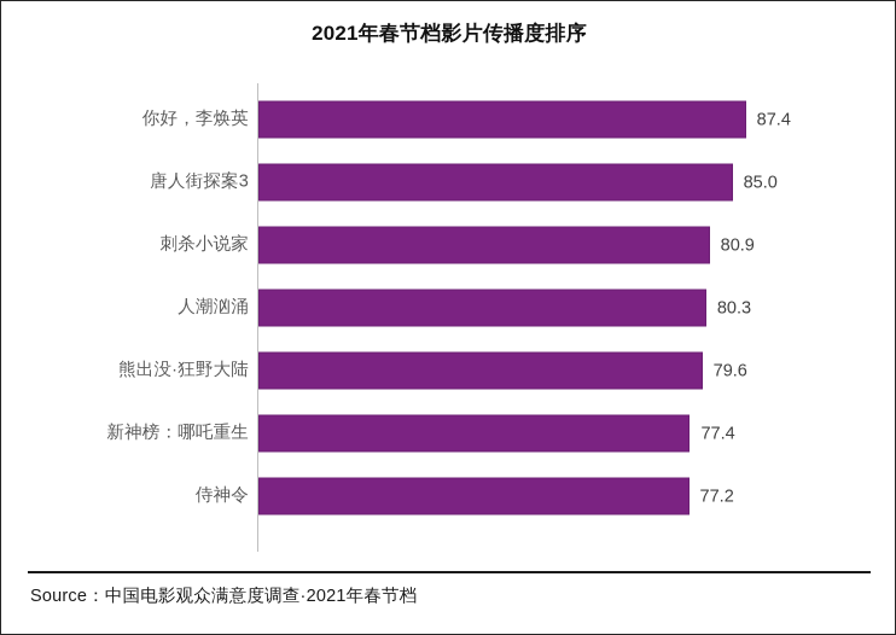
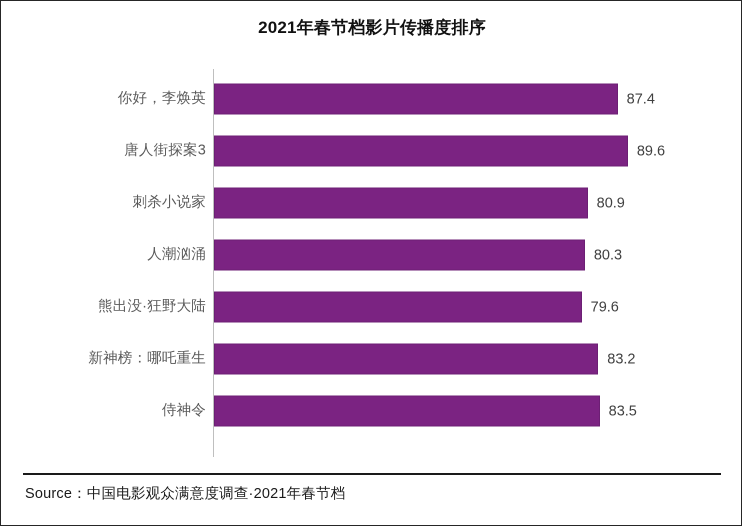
唐人街探案3: 85.0 -> 89.6
新神榜：哪吒重生: 77.4 -> 83.2
侍神令: 77.2 -> 83.5
